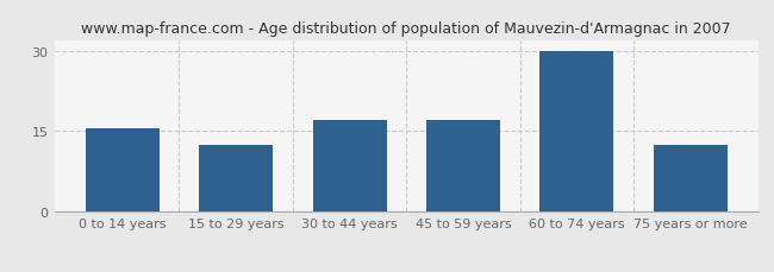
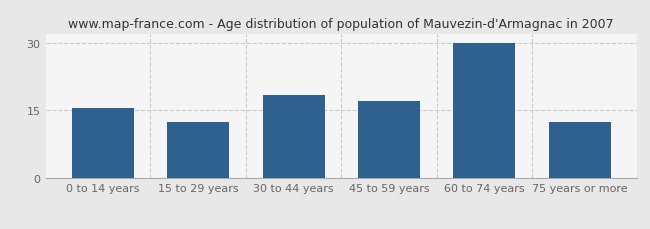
30 to 44 years: 17.0 -> 18.5
